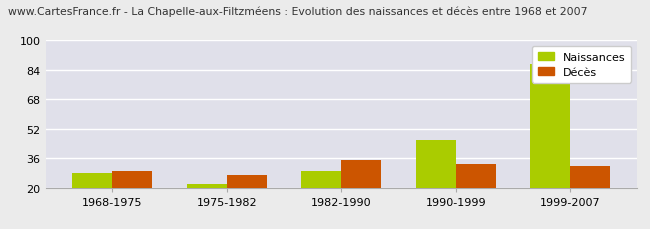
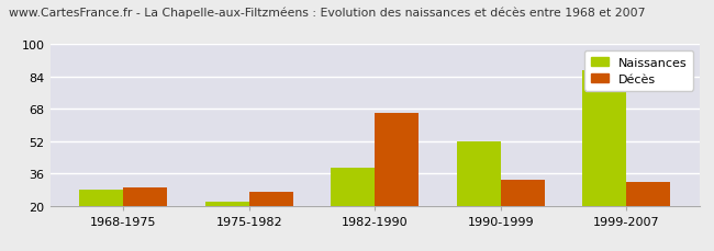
Naissances/1982-1990: 29 -> 39
Décès/1982-1990: 35 -> 66
Naissances/1990-1999: 46 -> 52
